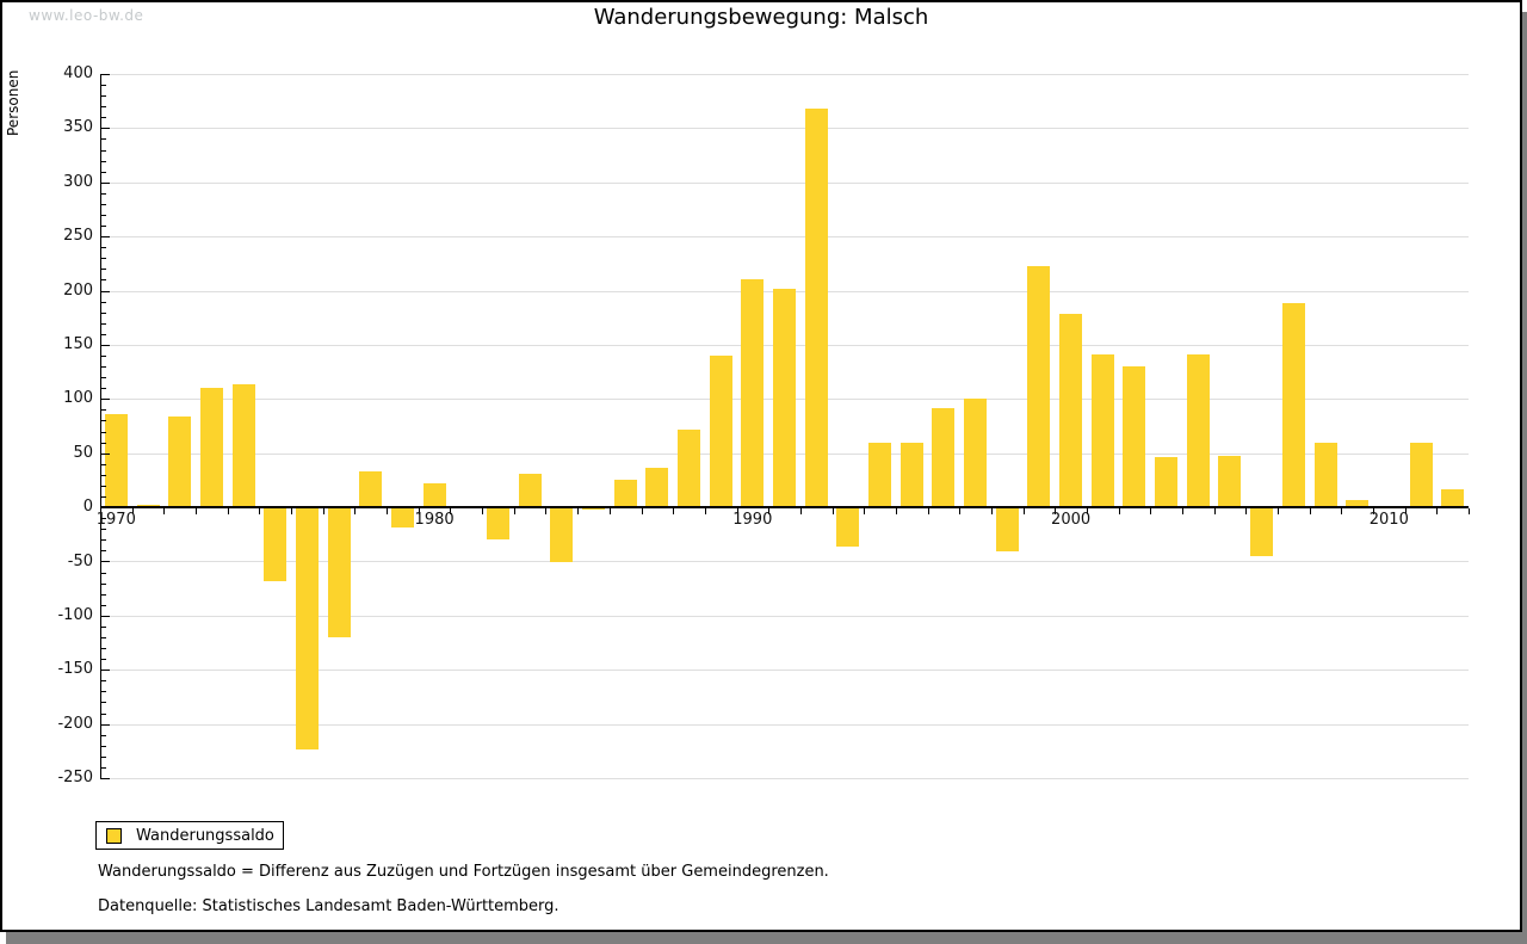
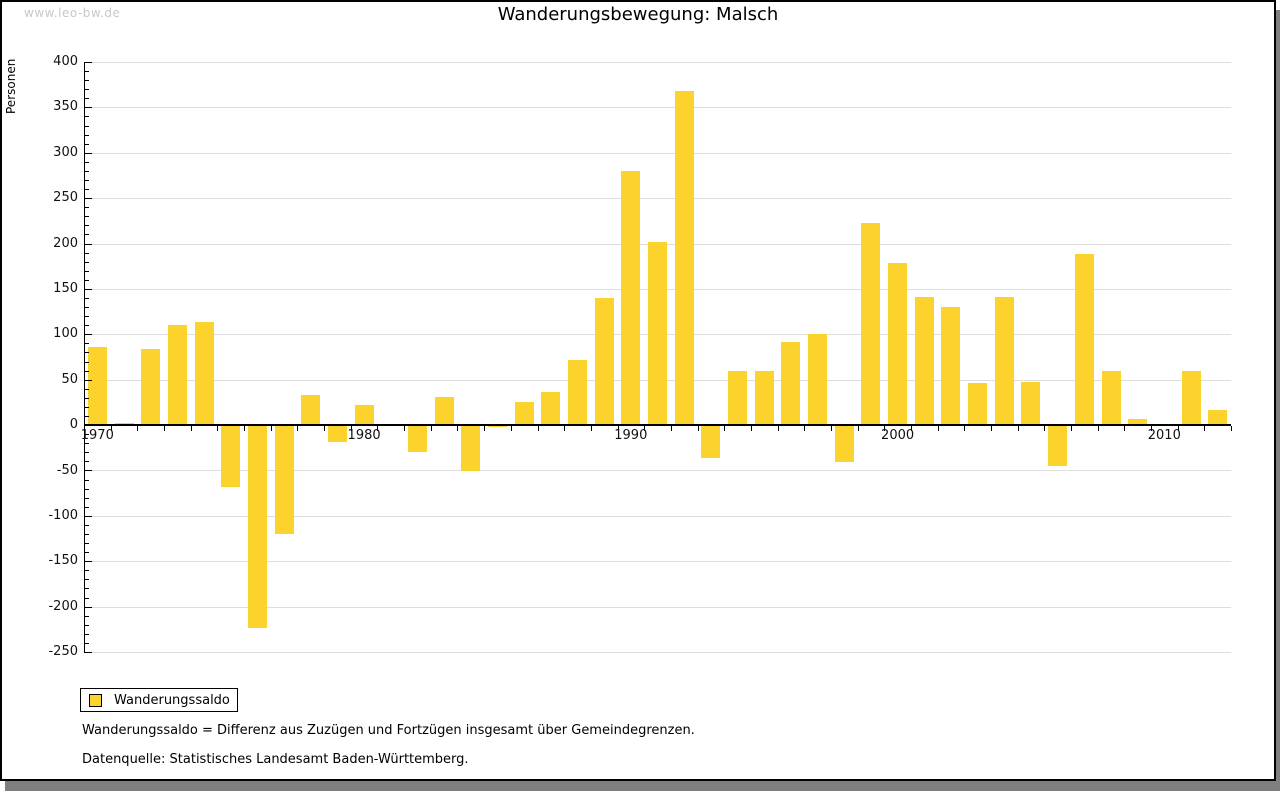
1990: 210 -> 280
